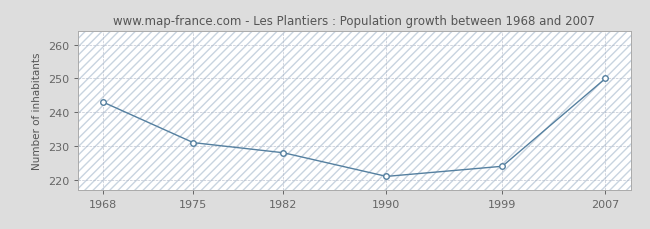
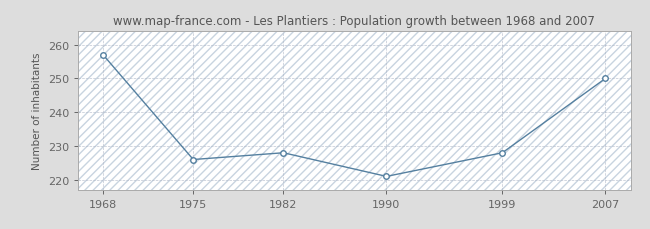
1968: 243 -> 257
1975: 231 -> 226
1999: 224 -> 228
